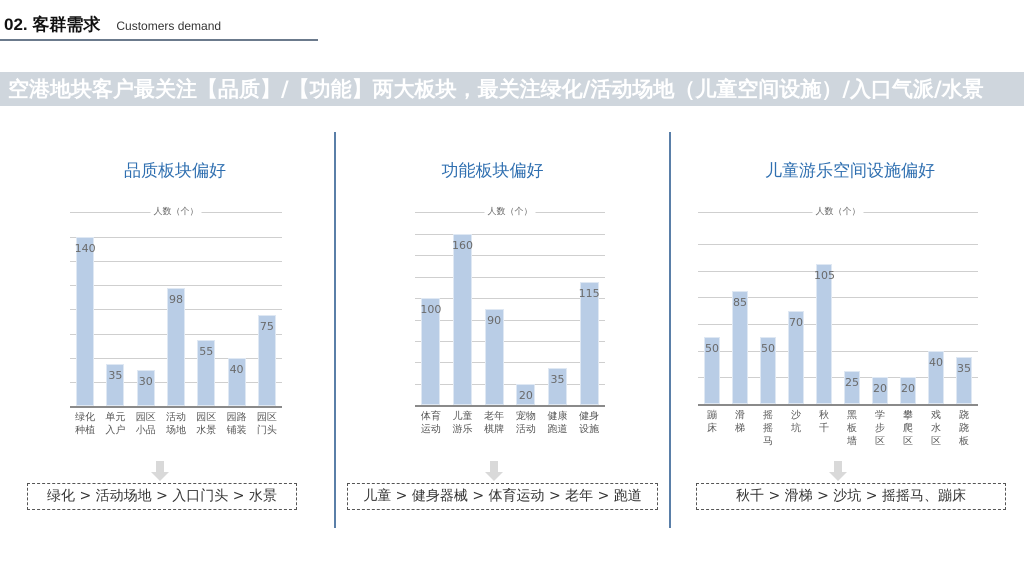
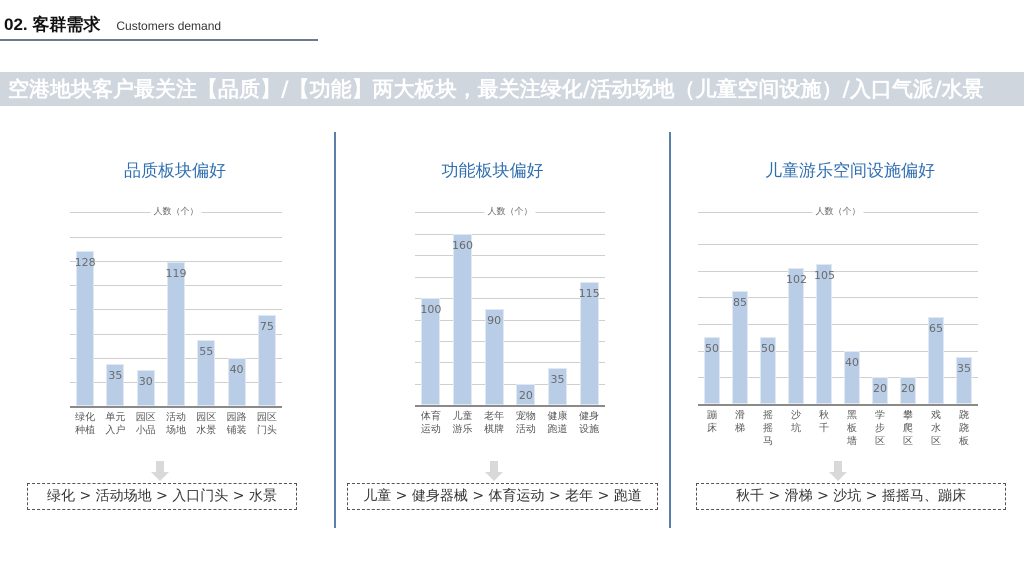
品质板块偏好/绿化种植: 140 -> 128
品质板块偏好/活动场地: 98 -> 119
儿童游乐空间设施偏好/沙坑: 70 -> 102
儿童游乐空间设施偏好/黑板墙: 25 -> 40
儿童游乐空间设施偏好/戏水区: 40 -> 65
